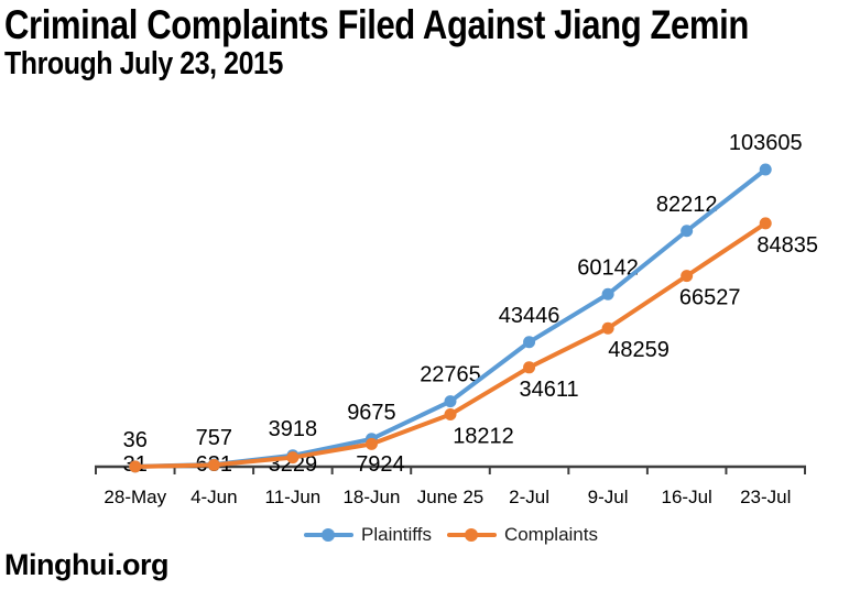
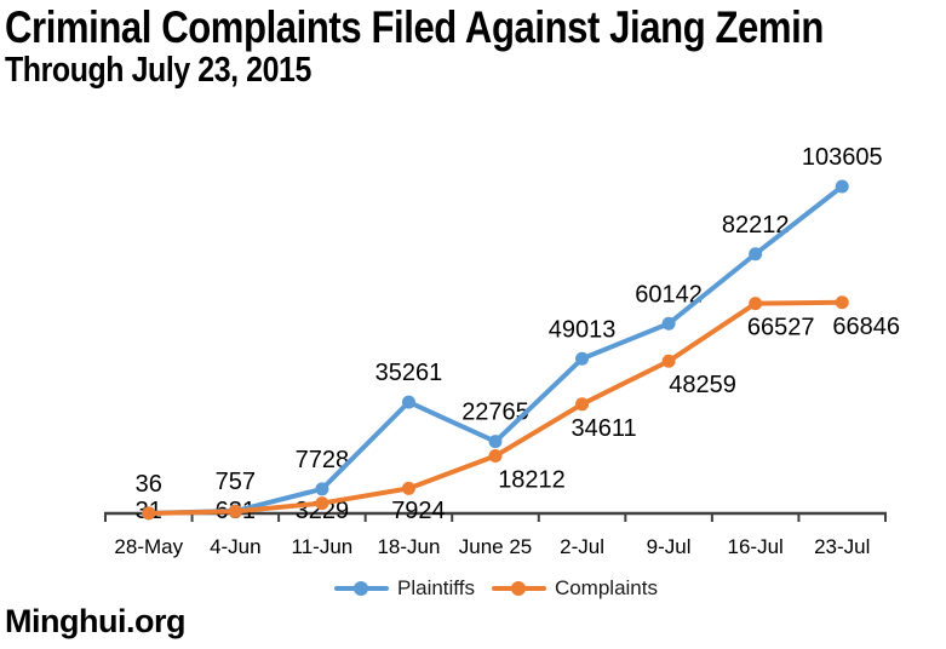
Plaintiffs/11-Jun: 3918 -> 7728
Plaintiffs/18-Jun: 9675 -> 35261
Plaintiffs/2-Jul: 43446 -> 49013
Complaints/23-Jul: 84835 -> 66846
